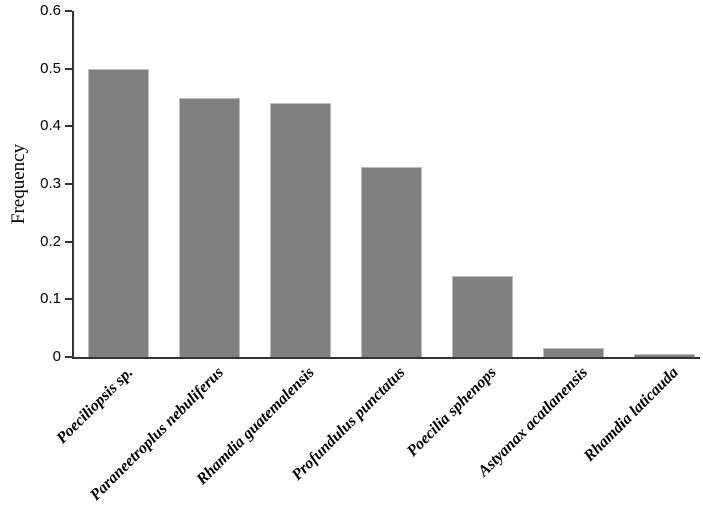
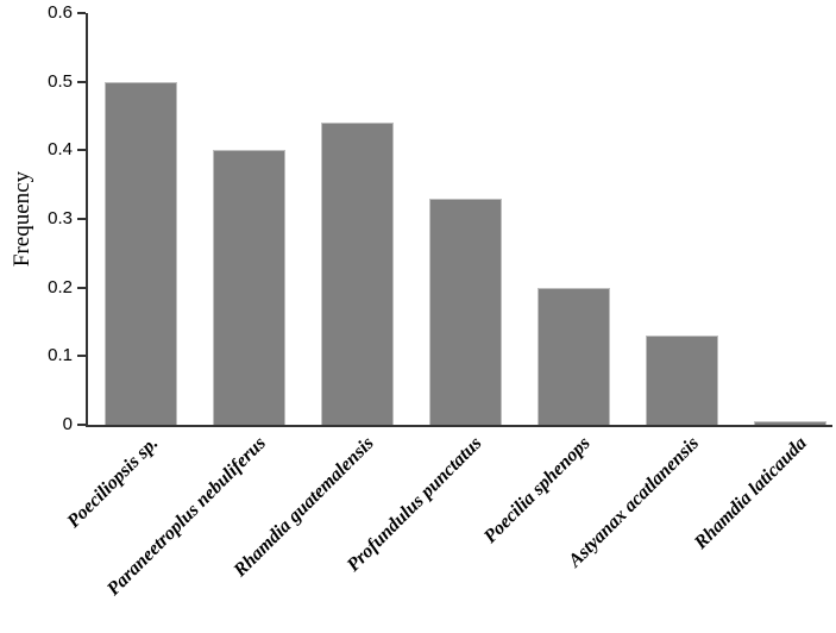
Paraneetroplus nebuliferus: 0.45 -> 0.40
Poecilia sphenops: 0.14 -> 0.20
Astyanax acatlanensis: 0.01 -> 0.13
